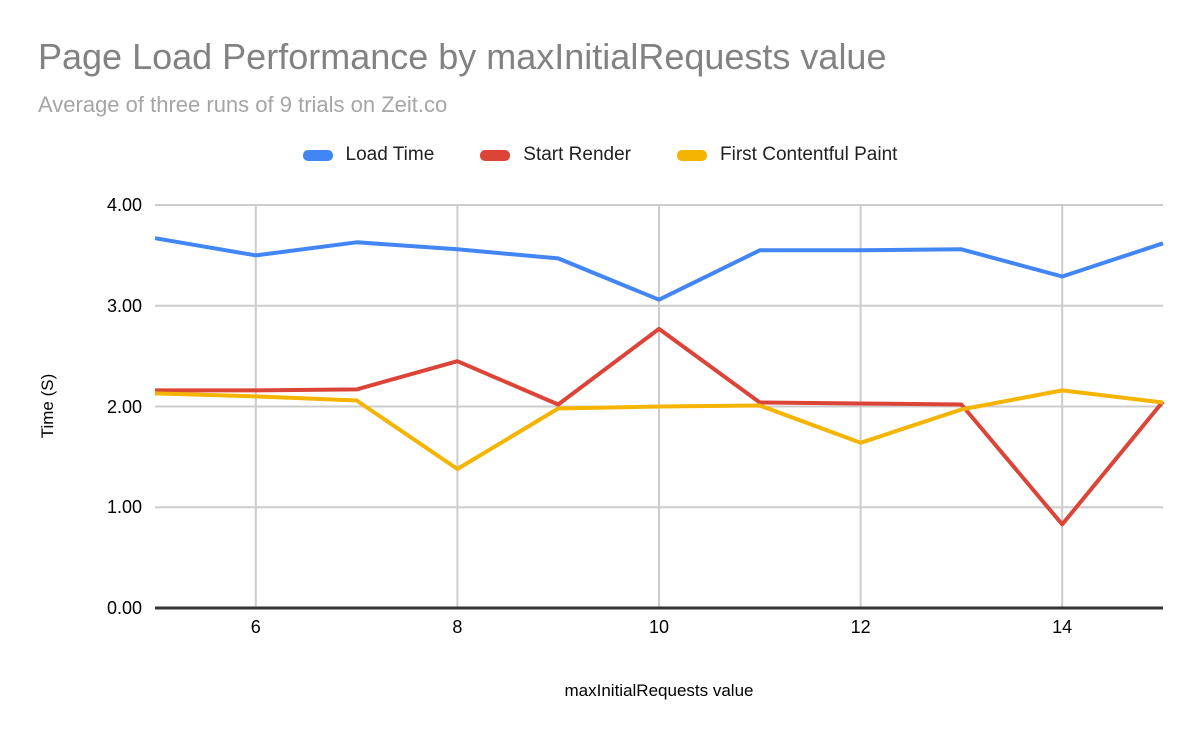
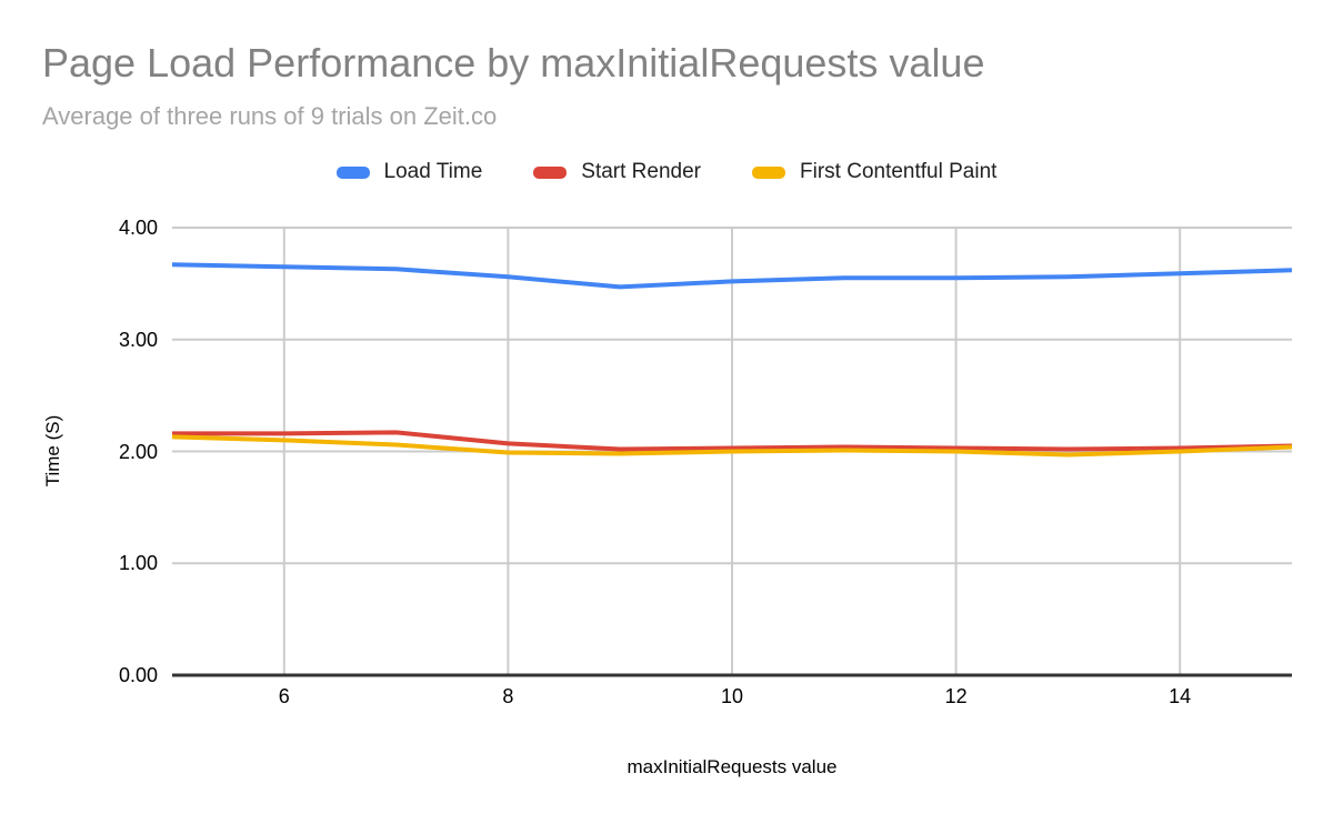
Load Time/6: 3.50 -> 3.65
Start Render/8: 2.45 -> 2.07
First Contentful Paint/8: 1.38 -> 1.99
Load Time/10: 3.06 -> 3.52
Start Render/10: 2.77 -> 2.03
First Contentful Paint/12: 1.64 -> 2.00
Load Time/14: 3.29 -> 3.59
Start Render/14: 0.83 -> 2.03
First Contentful Paint/14: 2.16 -> 2.00
